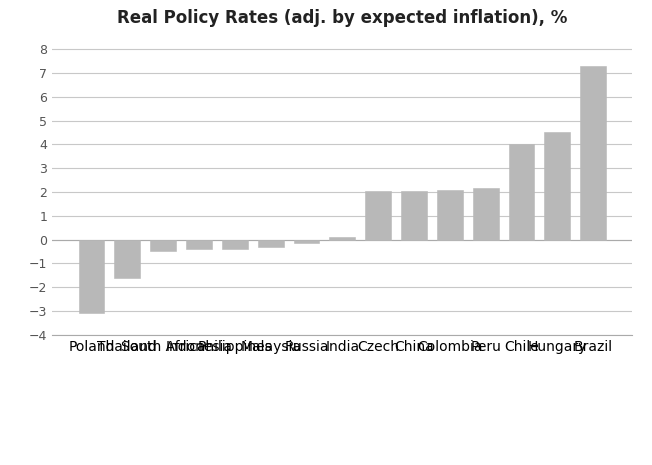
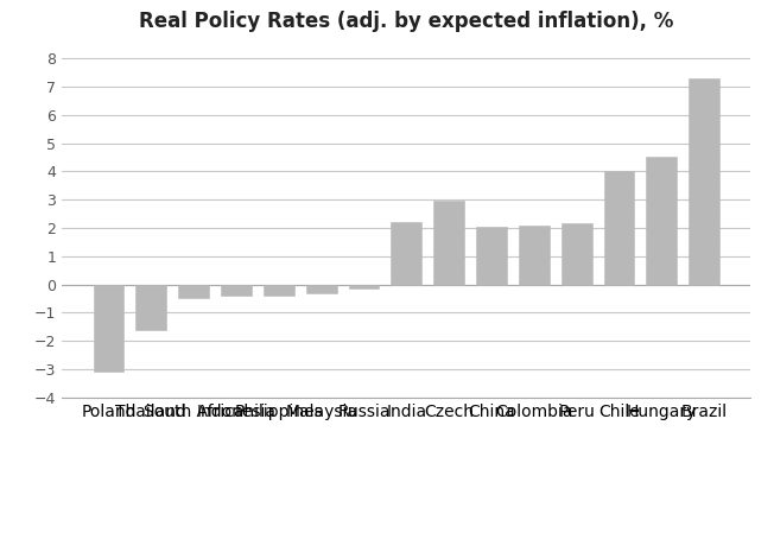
India: 0.10 -> 2.20
Czech: 2.05 -> 2.95
